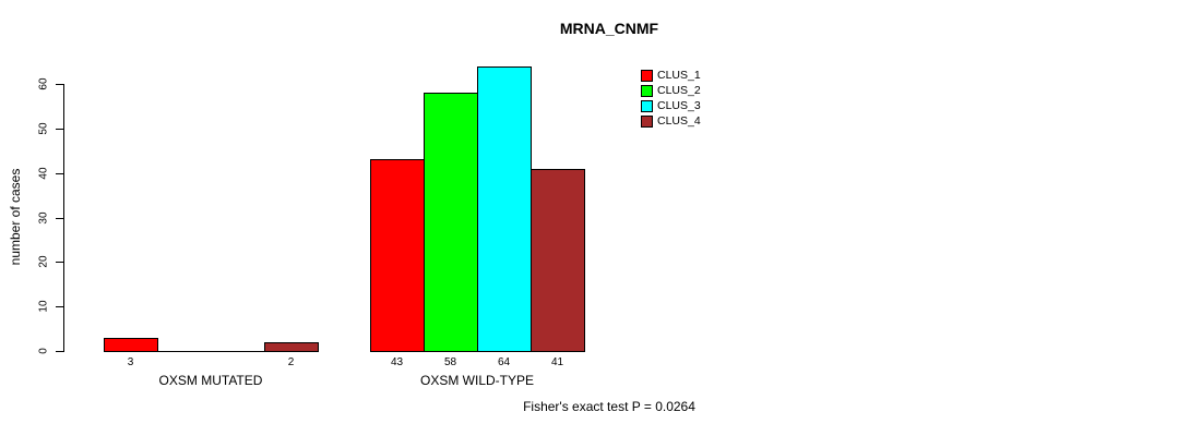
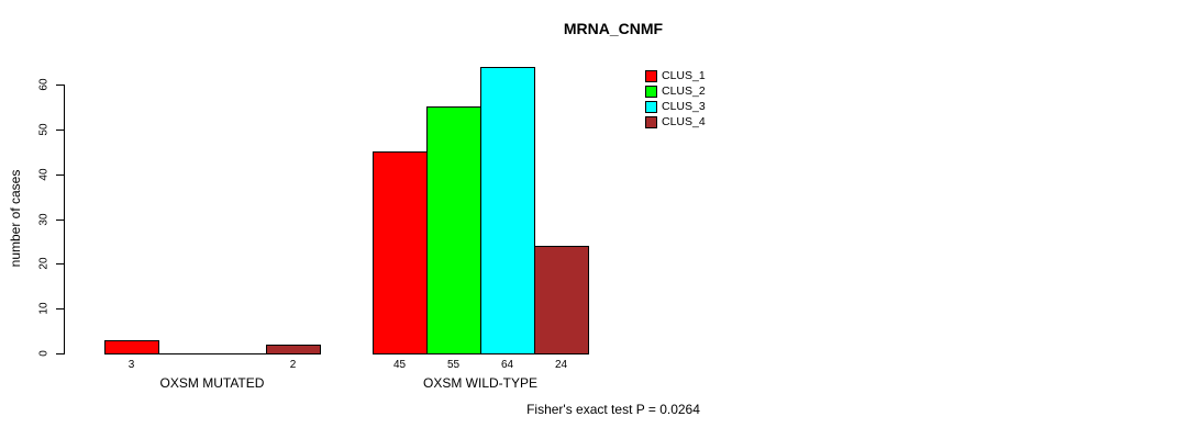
CLUS_1/OXSM WILD-TYPE: 43 -> 45
CLUS_2/OXSM WILD-TYPE: 58 -> 55
CLUS_4/OXSM WILD-TYPE: 41 -> 24
